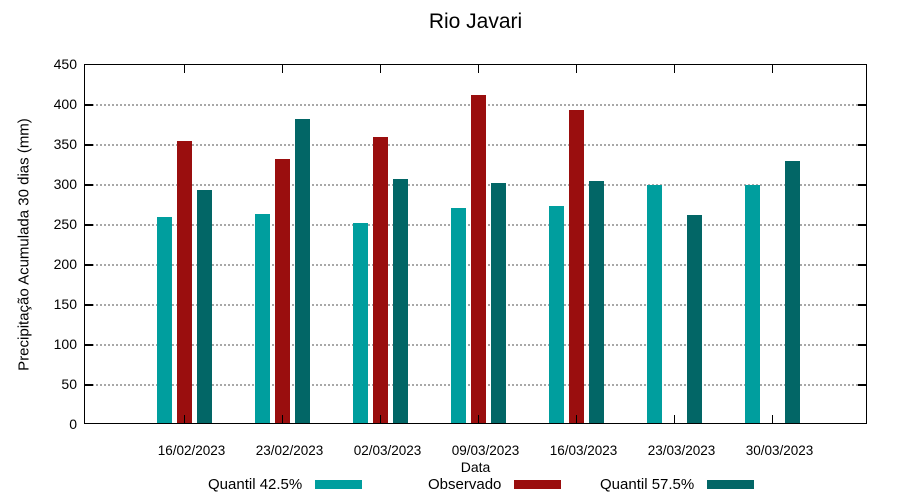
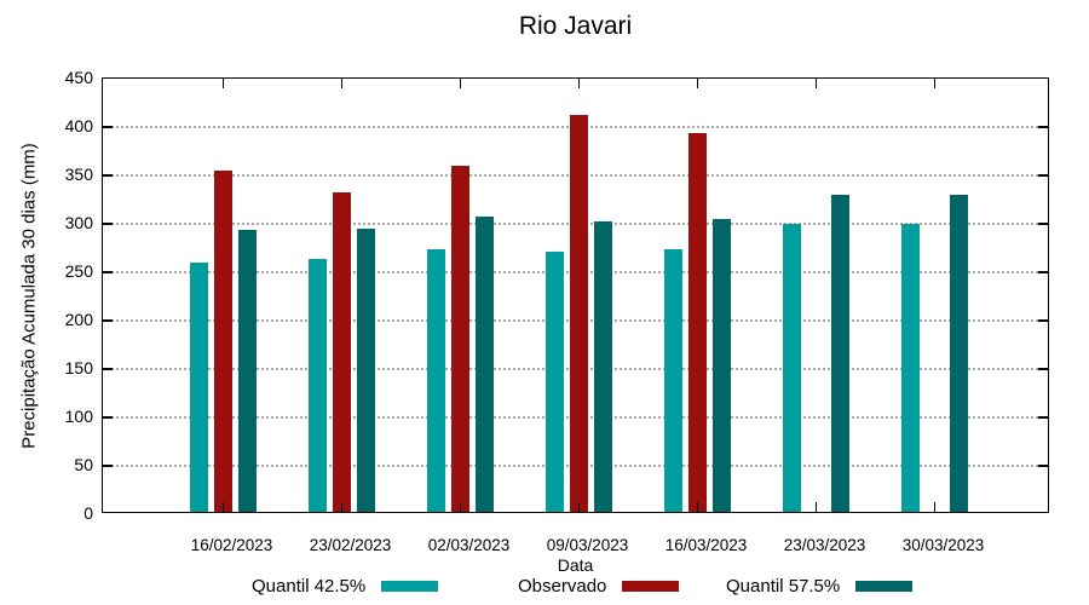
Quantil 57.5%/23/02/2023: 380 -> 290
Quantil 42.5%/02/03/2023: 250 -> 270
Quantil 57.5%/23/03/2023: 260 -> 330
